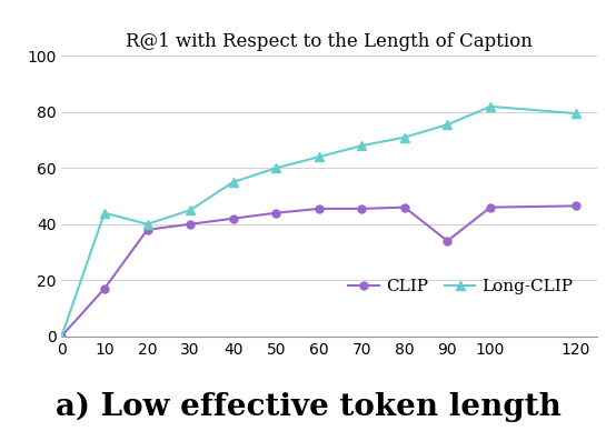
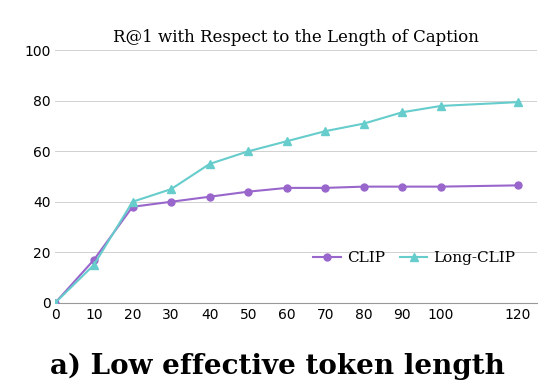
Long-CLIP/10: 44.0 -> 15.0
CLIP/90: 34.0 -> 46.0
Long-CLIP/100: 82.0 -> 78.0
